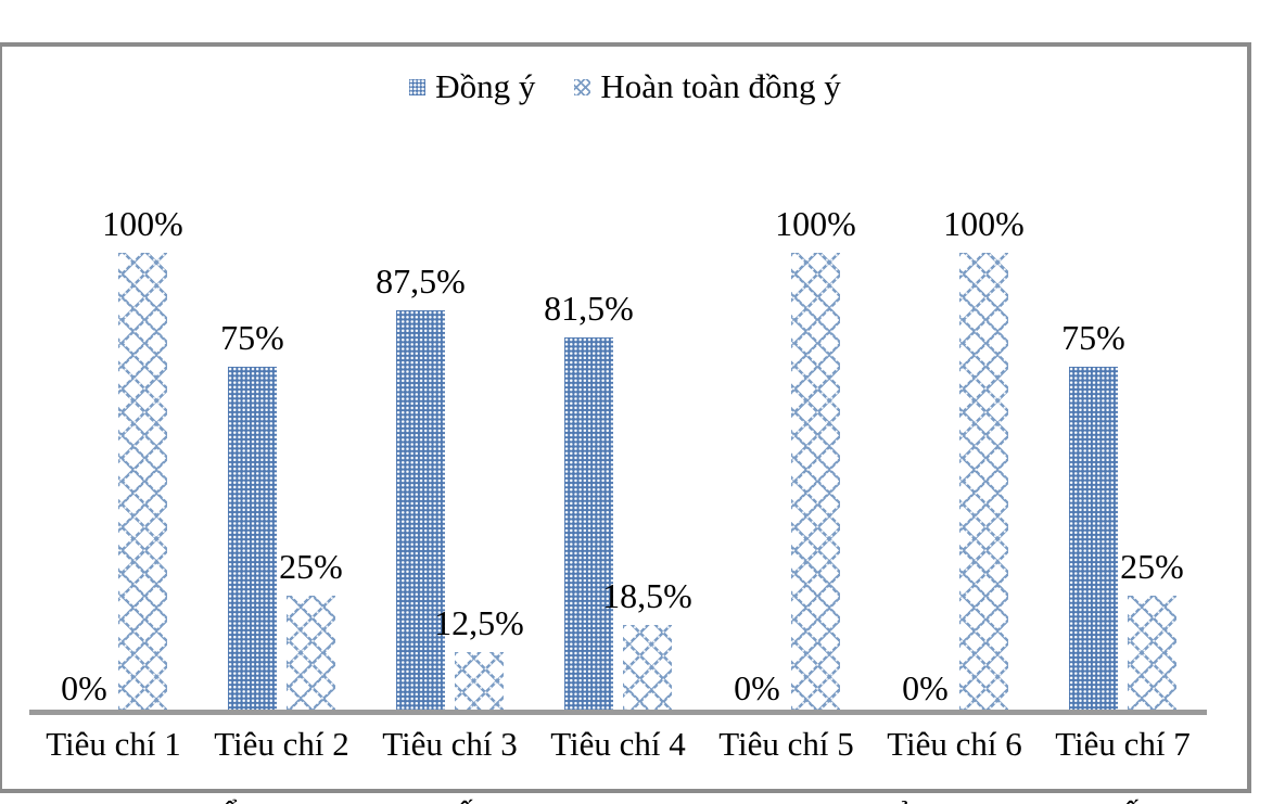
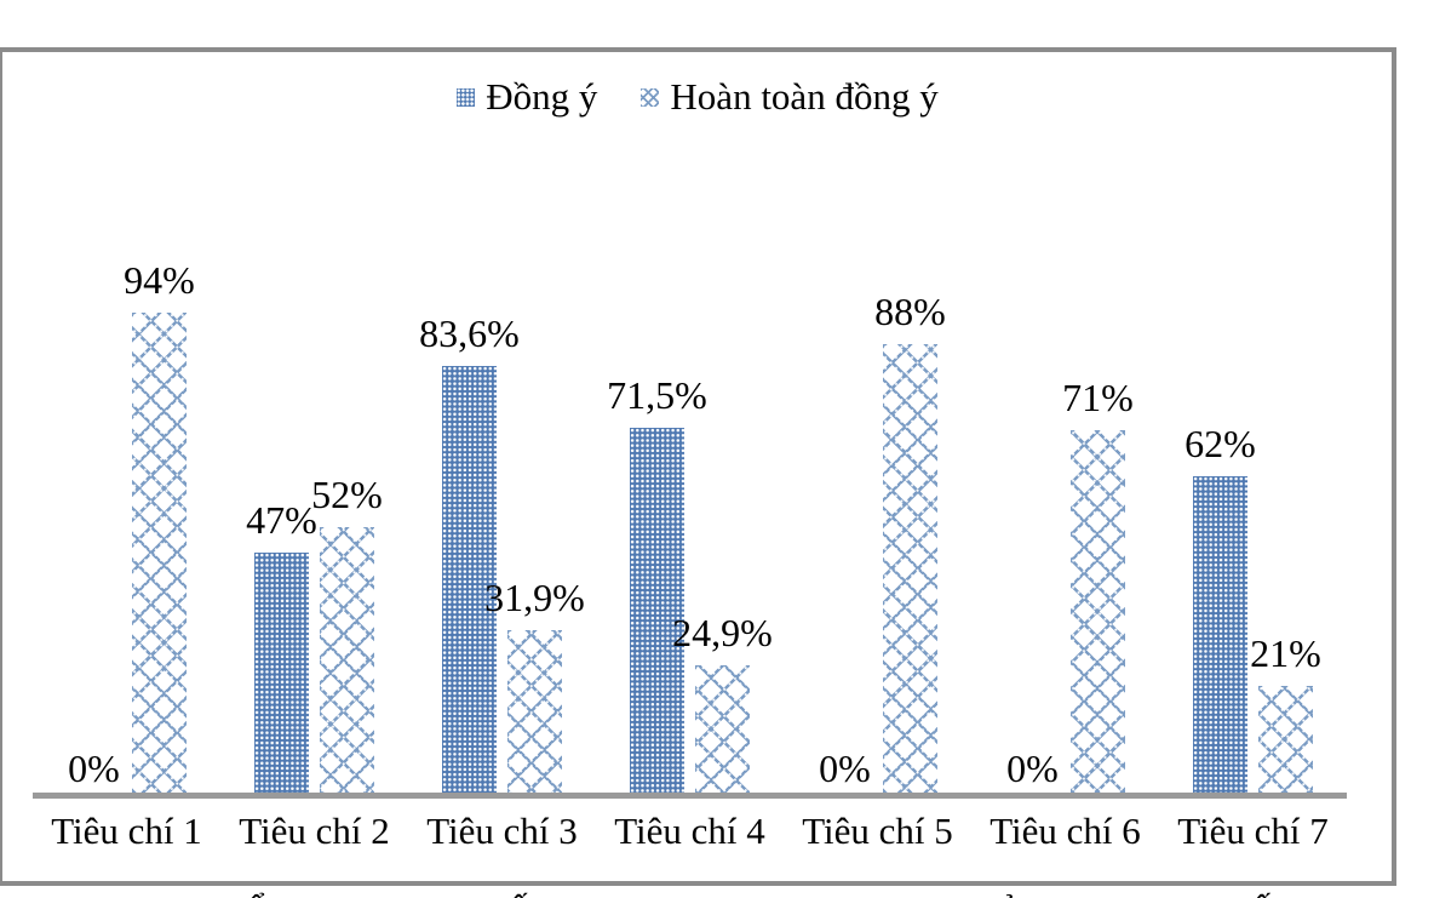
Hoàn toàn đồng ý/Tiêu chí 1: 100% -> 94%
Đồng ý/Tiêu chí 2: 75% -> 47%
Hoàn toàn đồng ý/Tiêu chí 2: 25% -> 52%
Đồng ý/Tiêu chí 3: 87,5% -> 83,6%
Hoàn toàn đồng ý/Tiêu chí 3: 12,5% -> 31,9%
Đồng ý/Tiêu chí 4: 81,5% -> 71,5%
Hoàn toàn đồng ý/Tiêu chí 4: 18,5% -> 24,9%
Hoàn toàn đồng ý/Tiêu chí 5: 100% -> 88%
Hoàn toàn đồng ý/Tiêu chí 6: 100% -> 71%
Đồng ý/Tiêu chí 7: 75% -> 62%
Hoàn toàn đồng ý/Tiêu chí 7: 25% -> 21%
